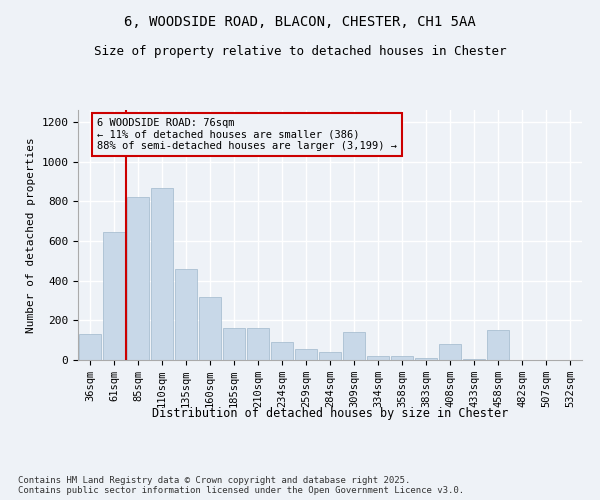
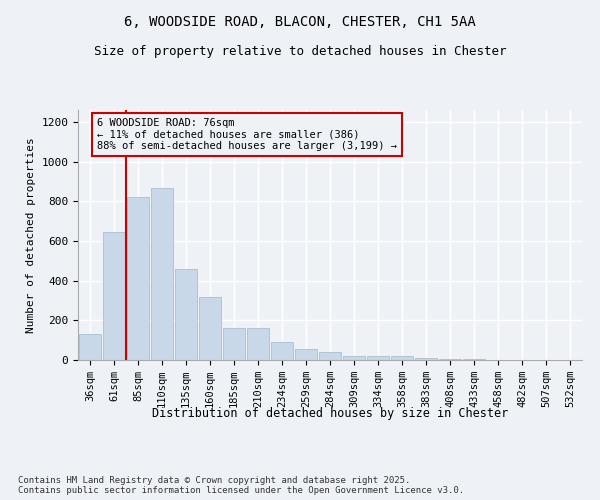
309sqm: 140 -> 20
408sqm: 80 -> 0
458sqm: 150 -> 0
